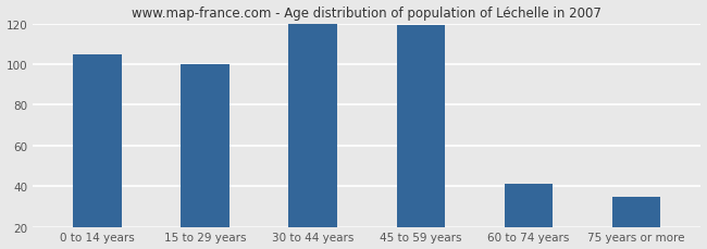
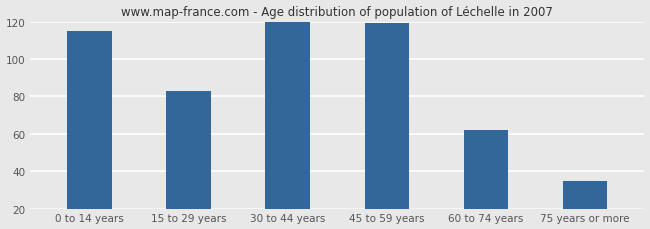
0 to 14 years: 105 -> 115
15 to 29 years: 100 -> 83
60 to 74 years: 41 -> 62
